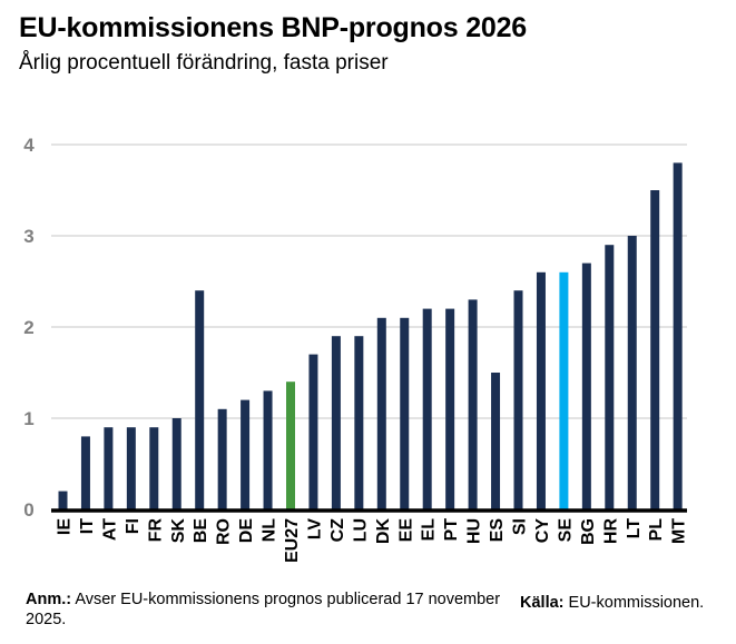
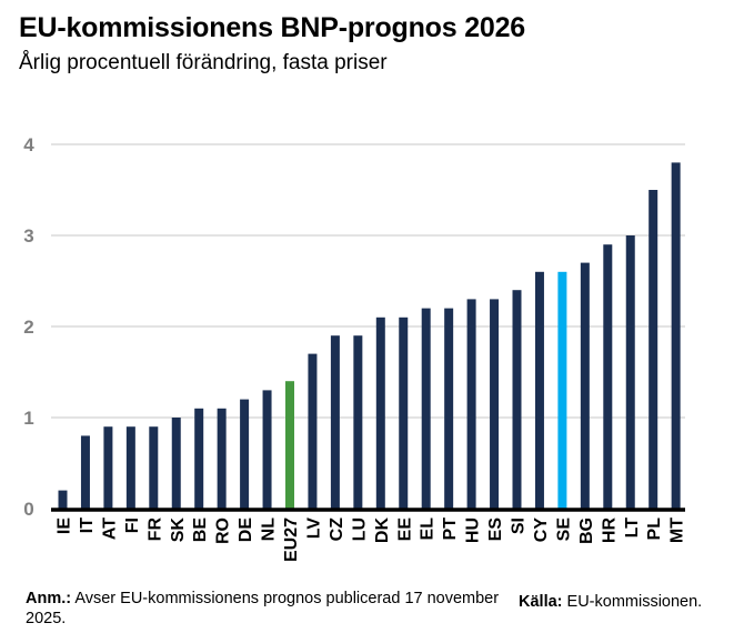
BE: 2.4 -> 1.1
ES: 1.5 -> 2.3
